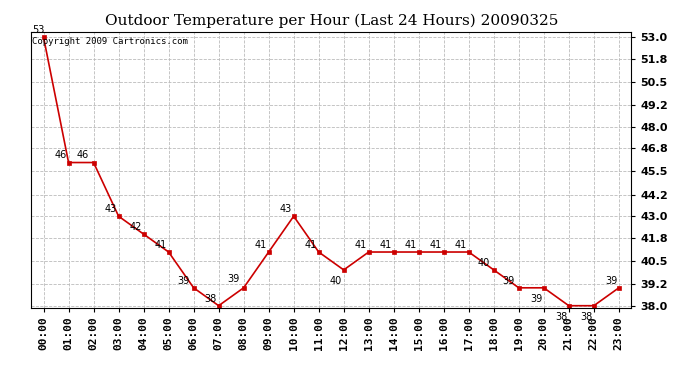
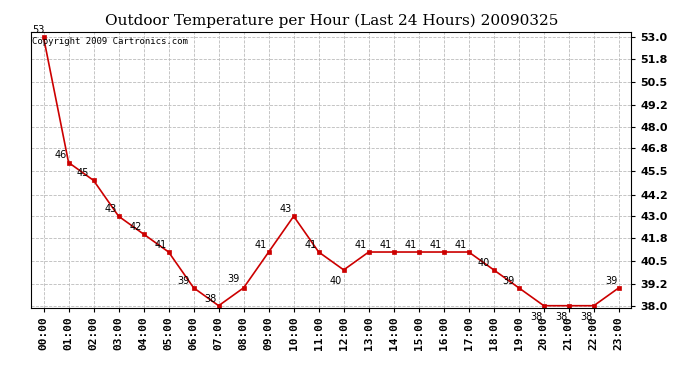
02:00: 46 -> 45
20:00: 39 -> 38
